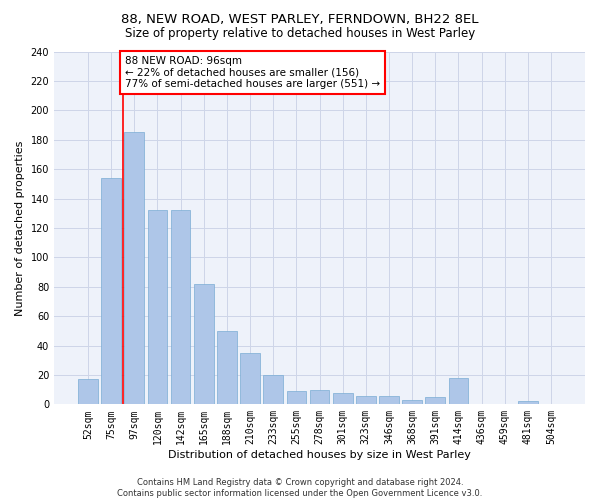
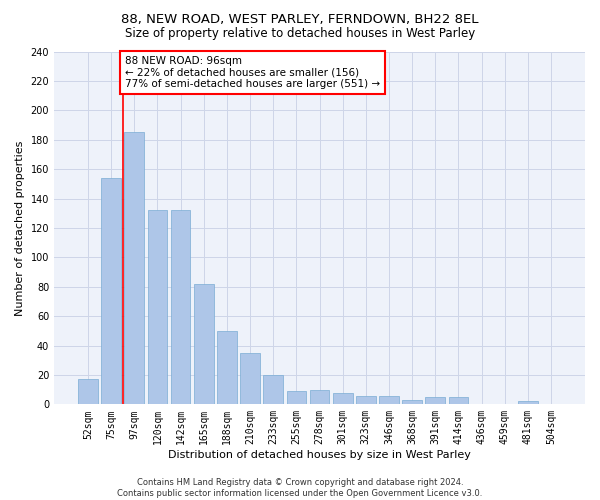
414sqm: 18 -> 5
